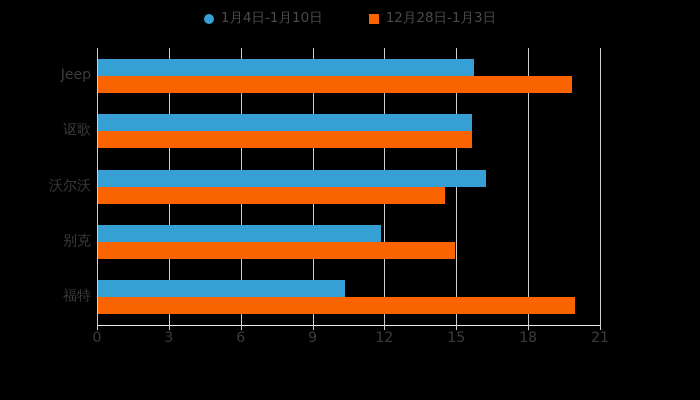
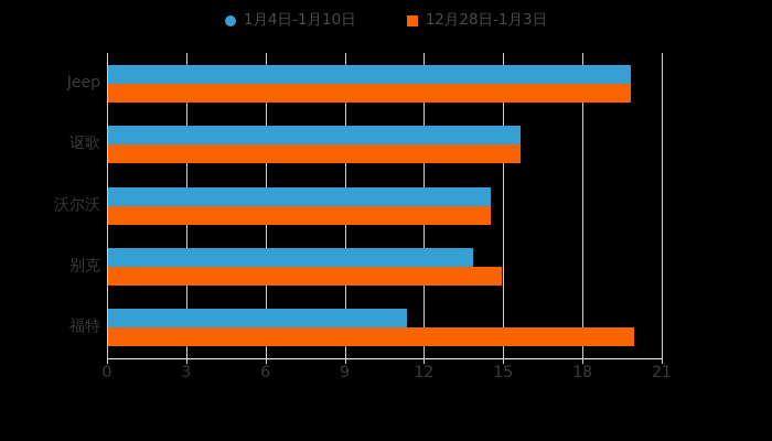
1月4日-1月10日/Jeep: 15.7 -> 19.8
1月4日-1月10日/沃尔沃: 16.2 -> 14.5
1月4日-1月10日/别克: 11.8 -> 13.8
1月4日-1月10日/福特: 10.3 -> 11.3
